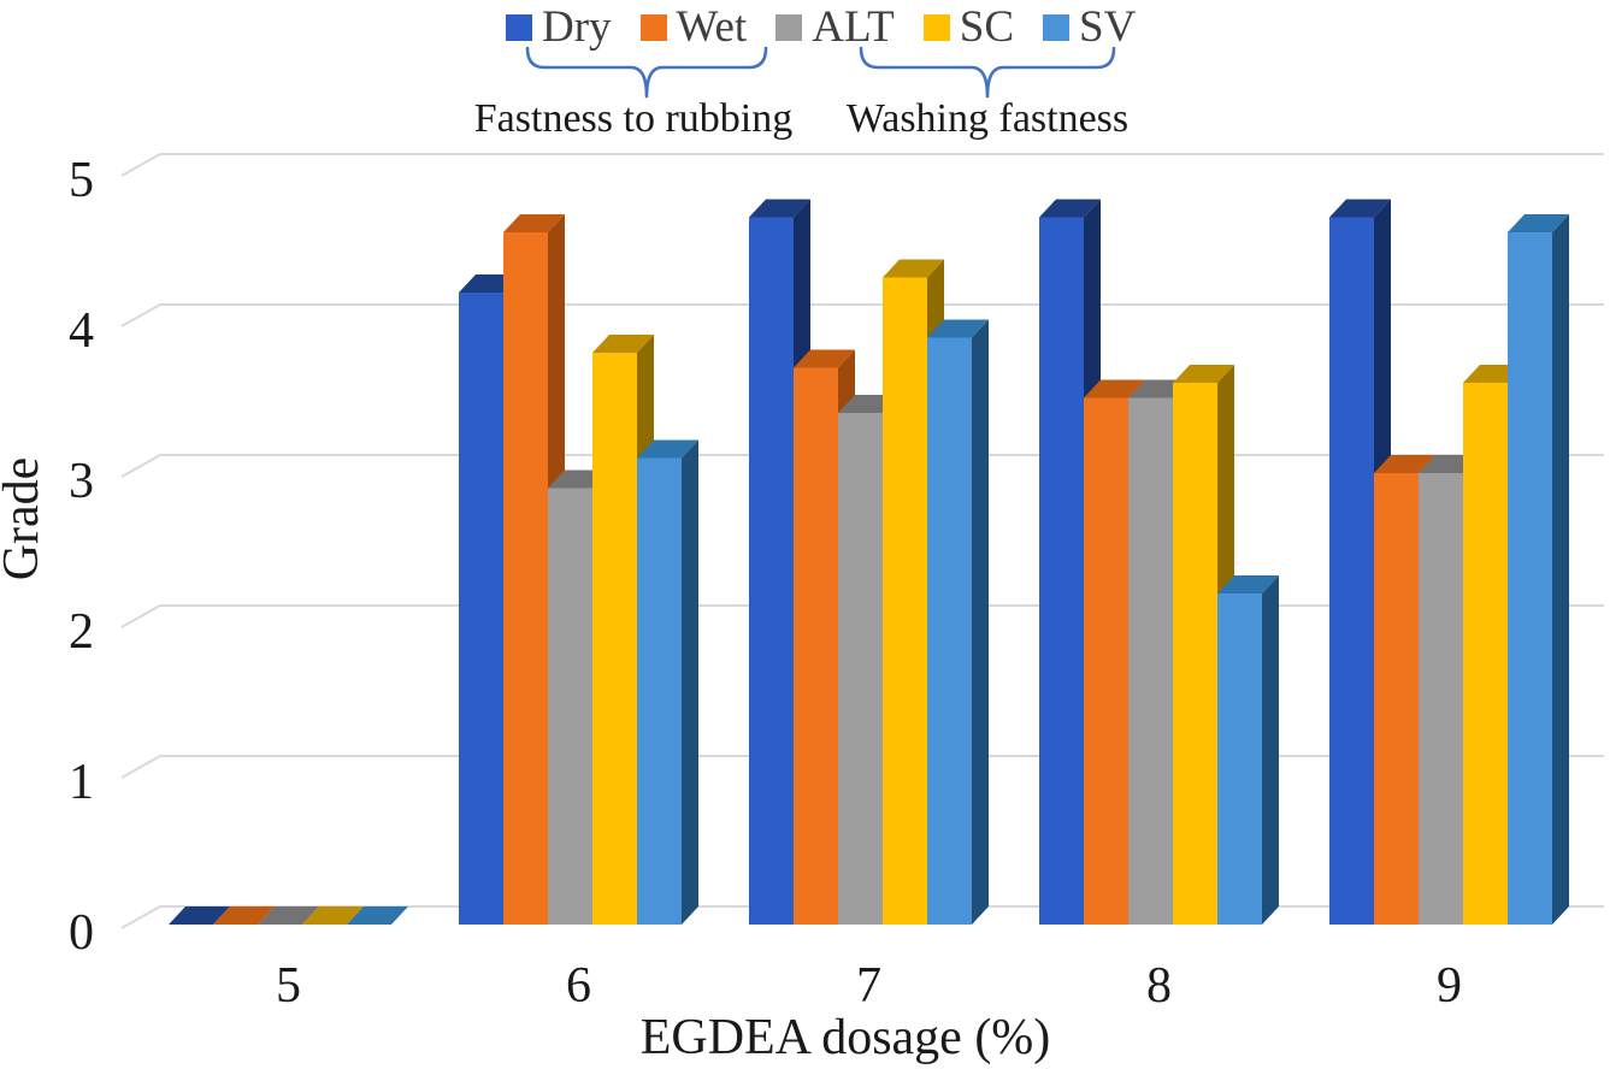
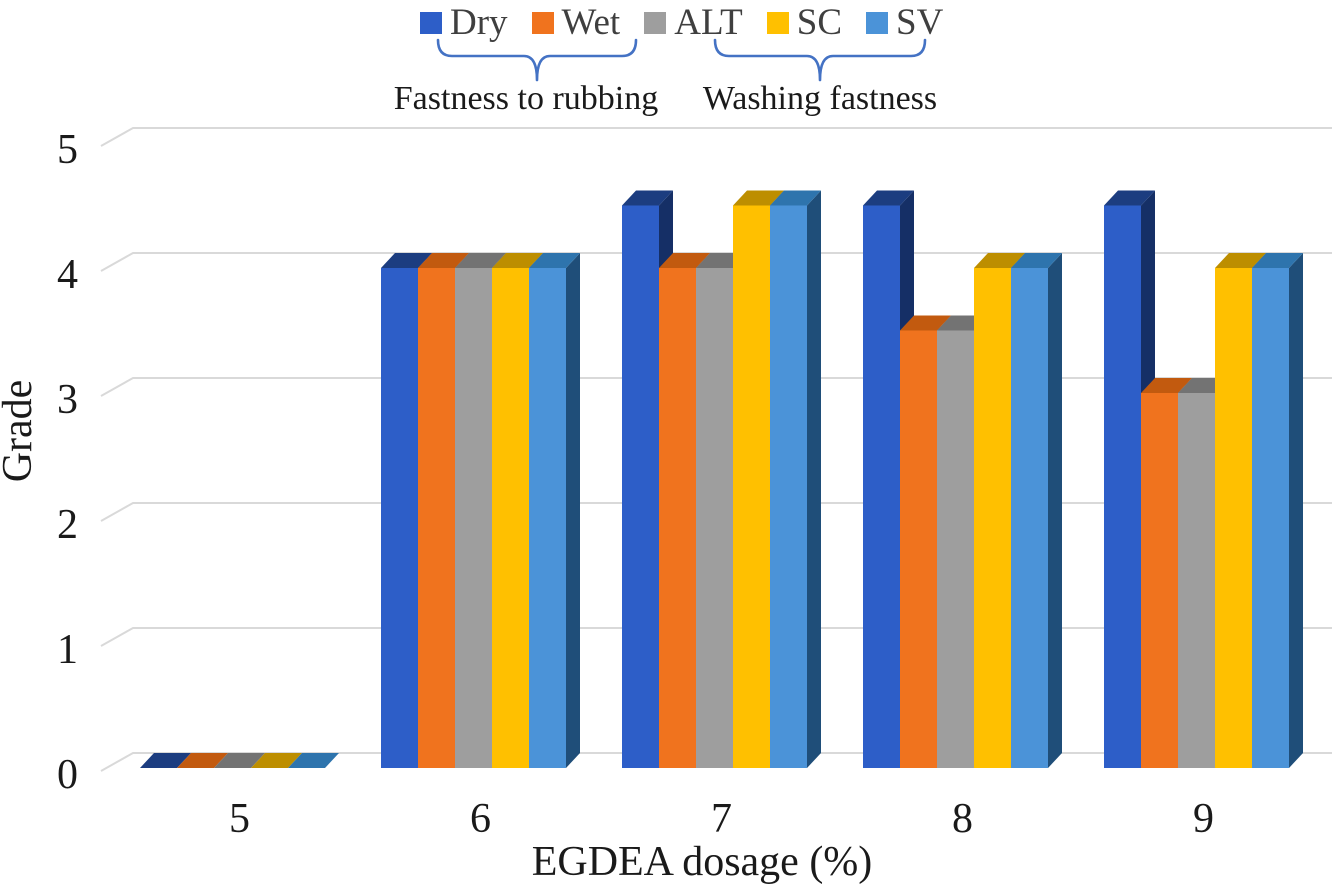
Dry/6: 4.2 -> 4.0
Wet/6: 4.6 -> 4.0
ALT/6: 2.9 -> 4.0
SC/6: 3.8 -> 4.0
SV/6: 3.1 -> 4.0
Dry/7: 4.7 -> 4.5
Wet/7: 3.7 -> 4.0
ALT/7: 3.4 -> 4.0
SC/7: 4.3 -> 4.5
SV/7: 3.9 -> 4.5
Dry/8: 4.7 -> 4.5
SC/8: 3.6 -> 4.0
SV/8: 2.2 -> 4.0
Dry/9: 4.7 -> 4.5
SC/9: 3.6 -> 4.0
SV/9: 4.6 -> 4.0
